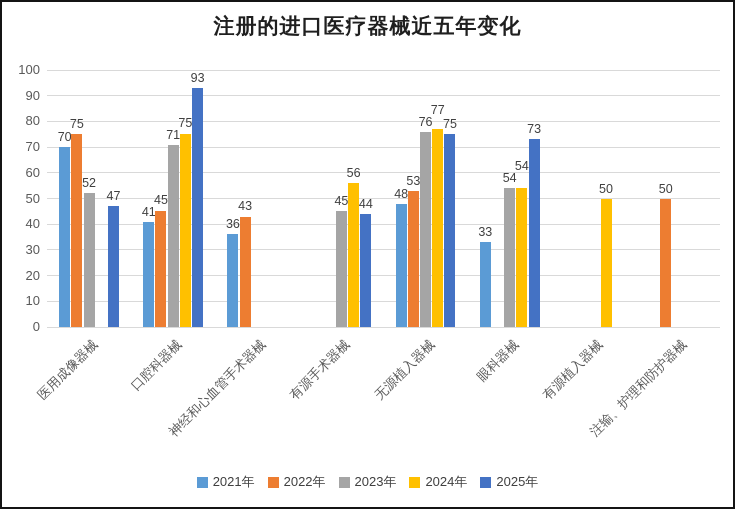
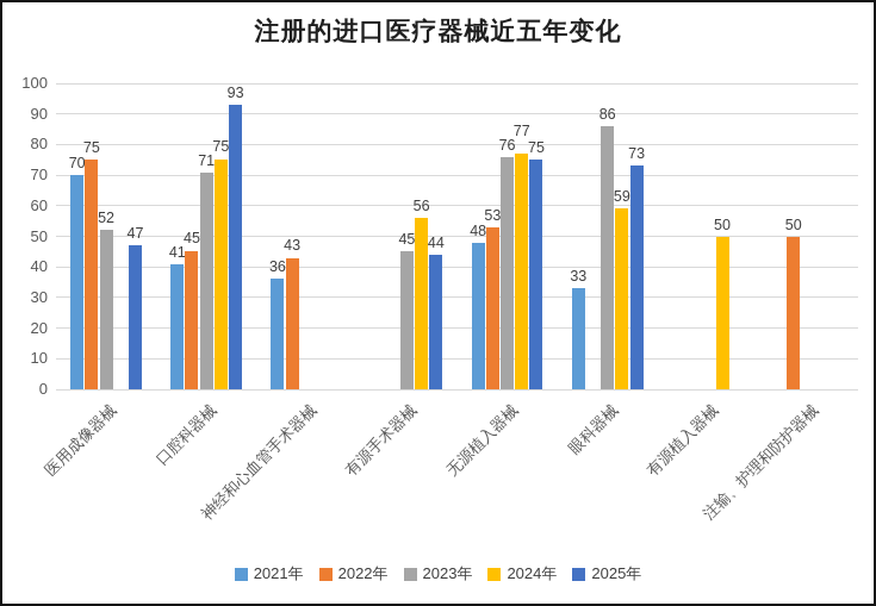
2023年/眼科器械: 54 -> 86
2024年/眼科器械: 54 -> 59
